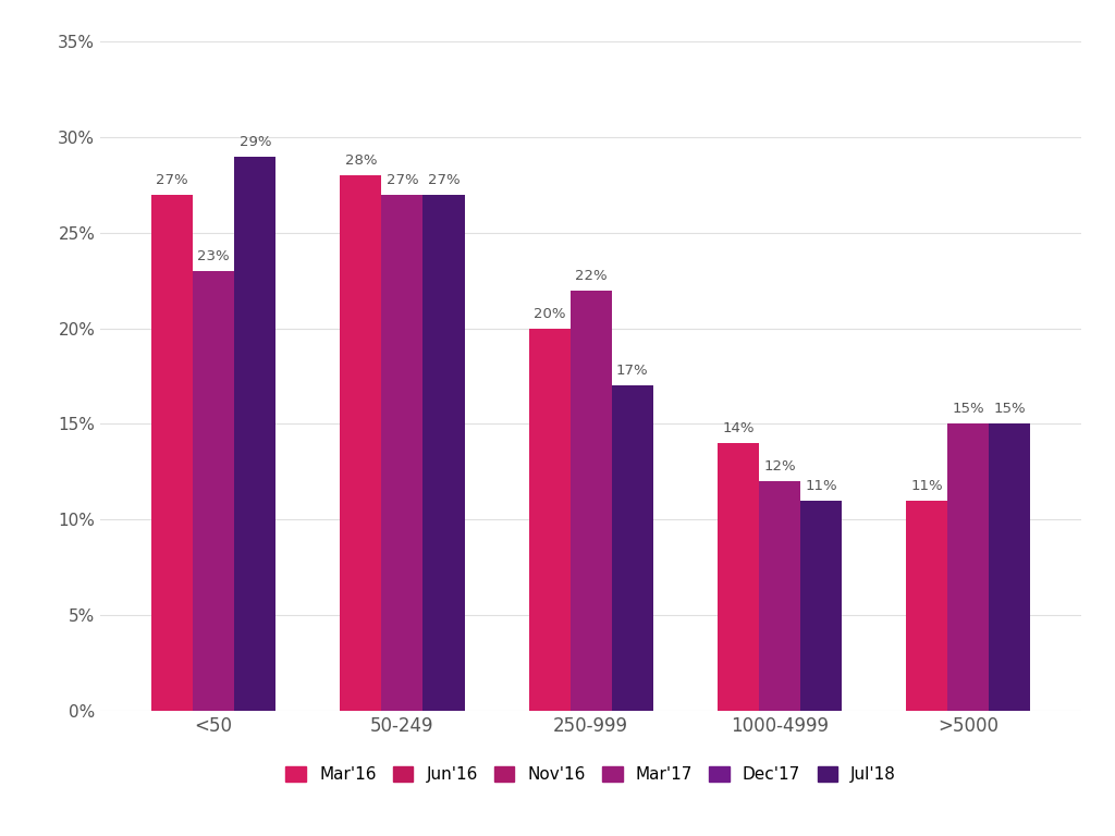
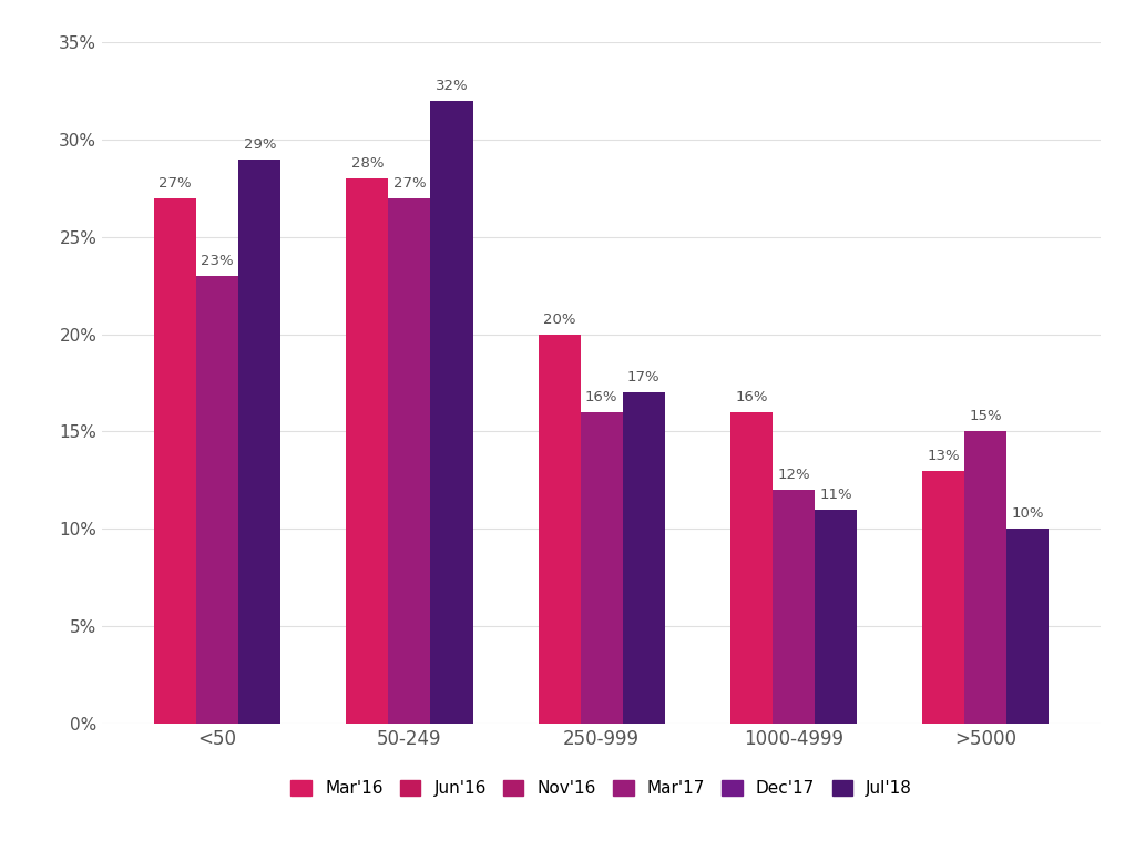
Jul'18/50-249: 27% -> 32%
Mar'17/250-999: 22% -> 16%
Mar'16/1000-4999: 14% -> 16%
Mar'16/>5000: 11% -> 13%
Jul'18/>5000: 15% -> 10%
